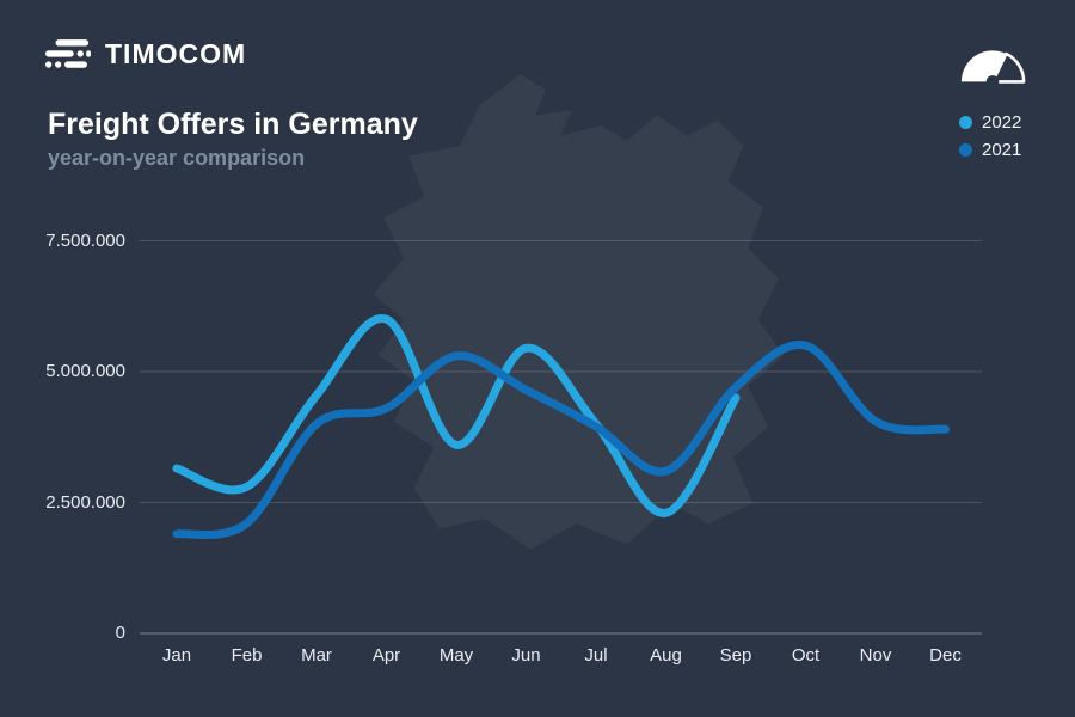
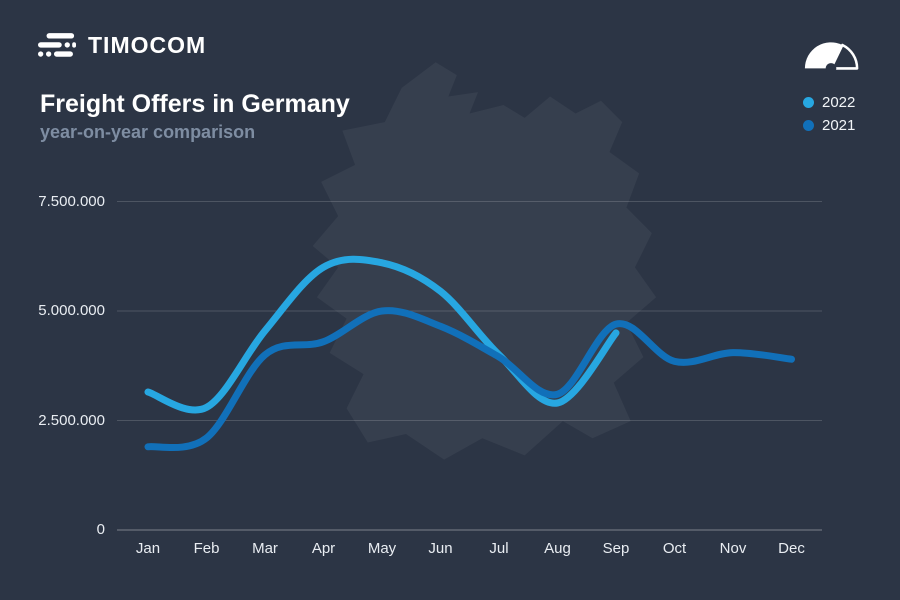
2022/May: 3600000 -> 6100000
2021/May: 5300000 -> 5000000
2022/Aug: 2300000 -> 2900000
2021/Oct: 5500000 -> 3800000
